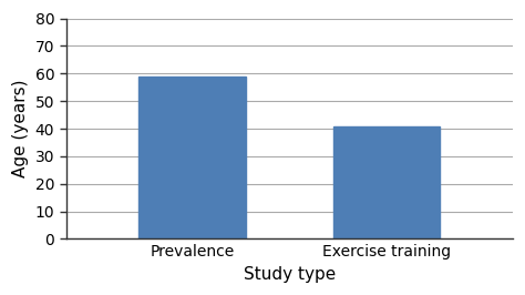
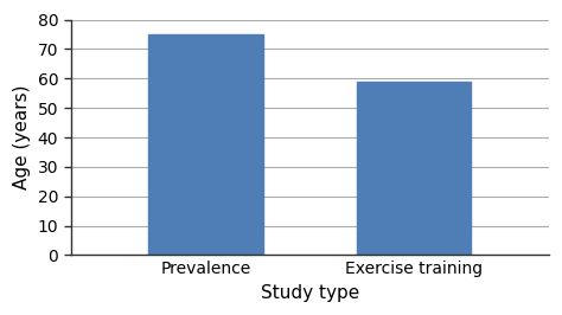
Prevalence: 59 -> 75
Exercise training: 41 -> 59
